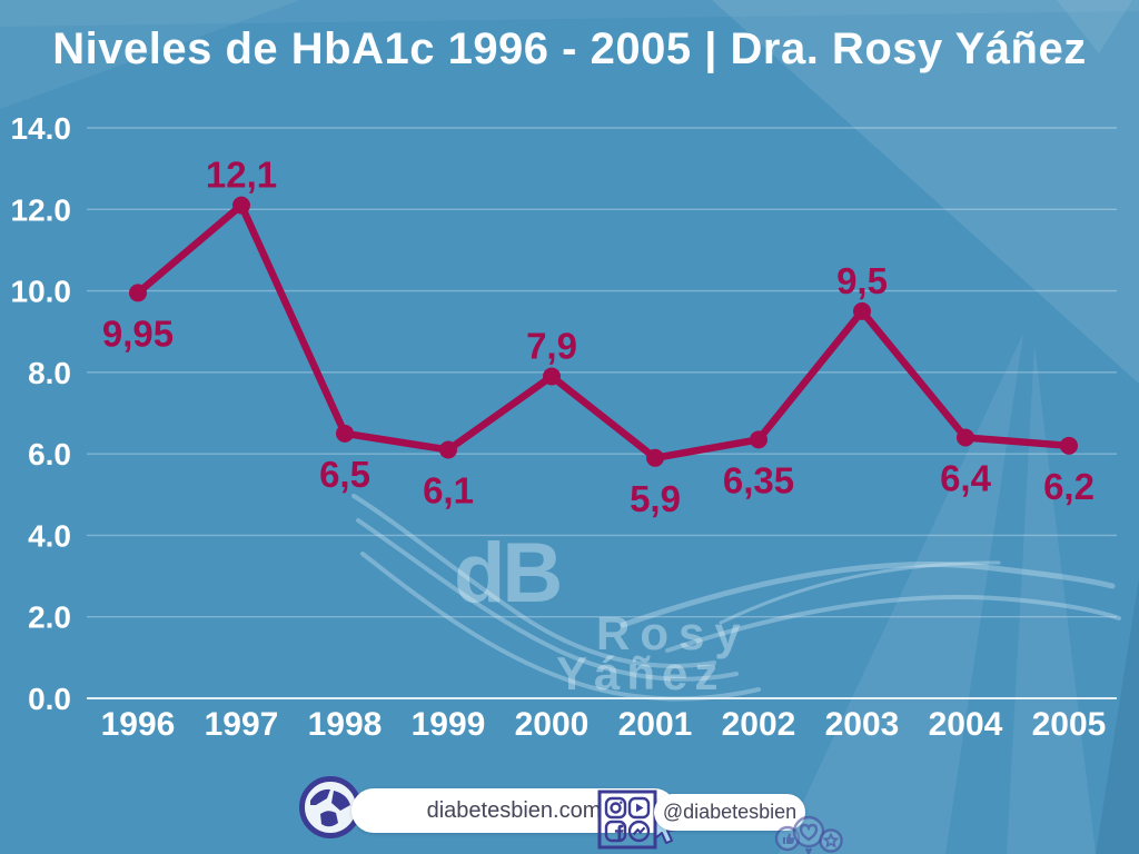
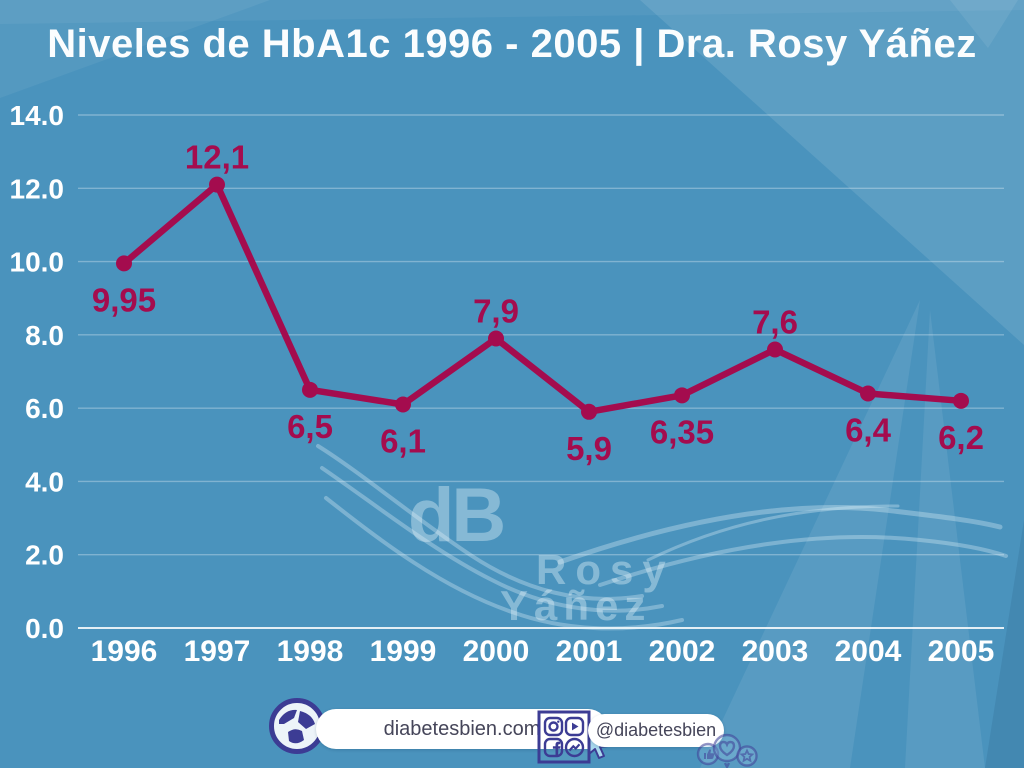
2003: 9,5 -> 7,6
